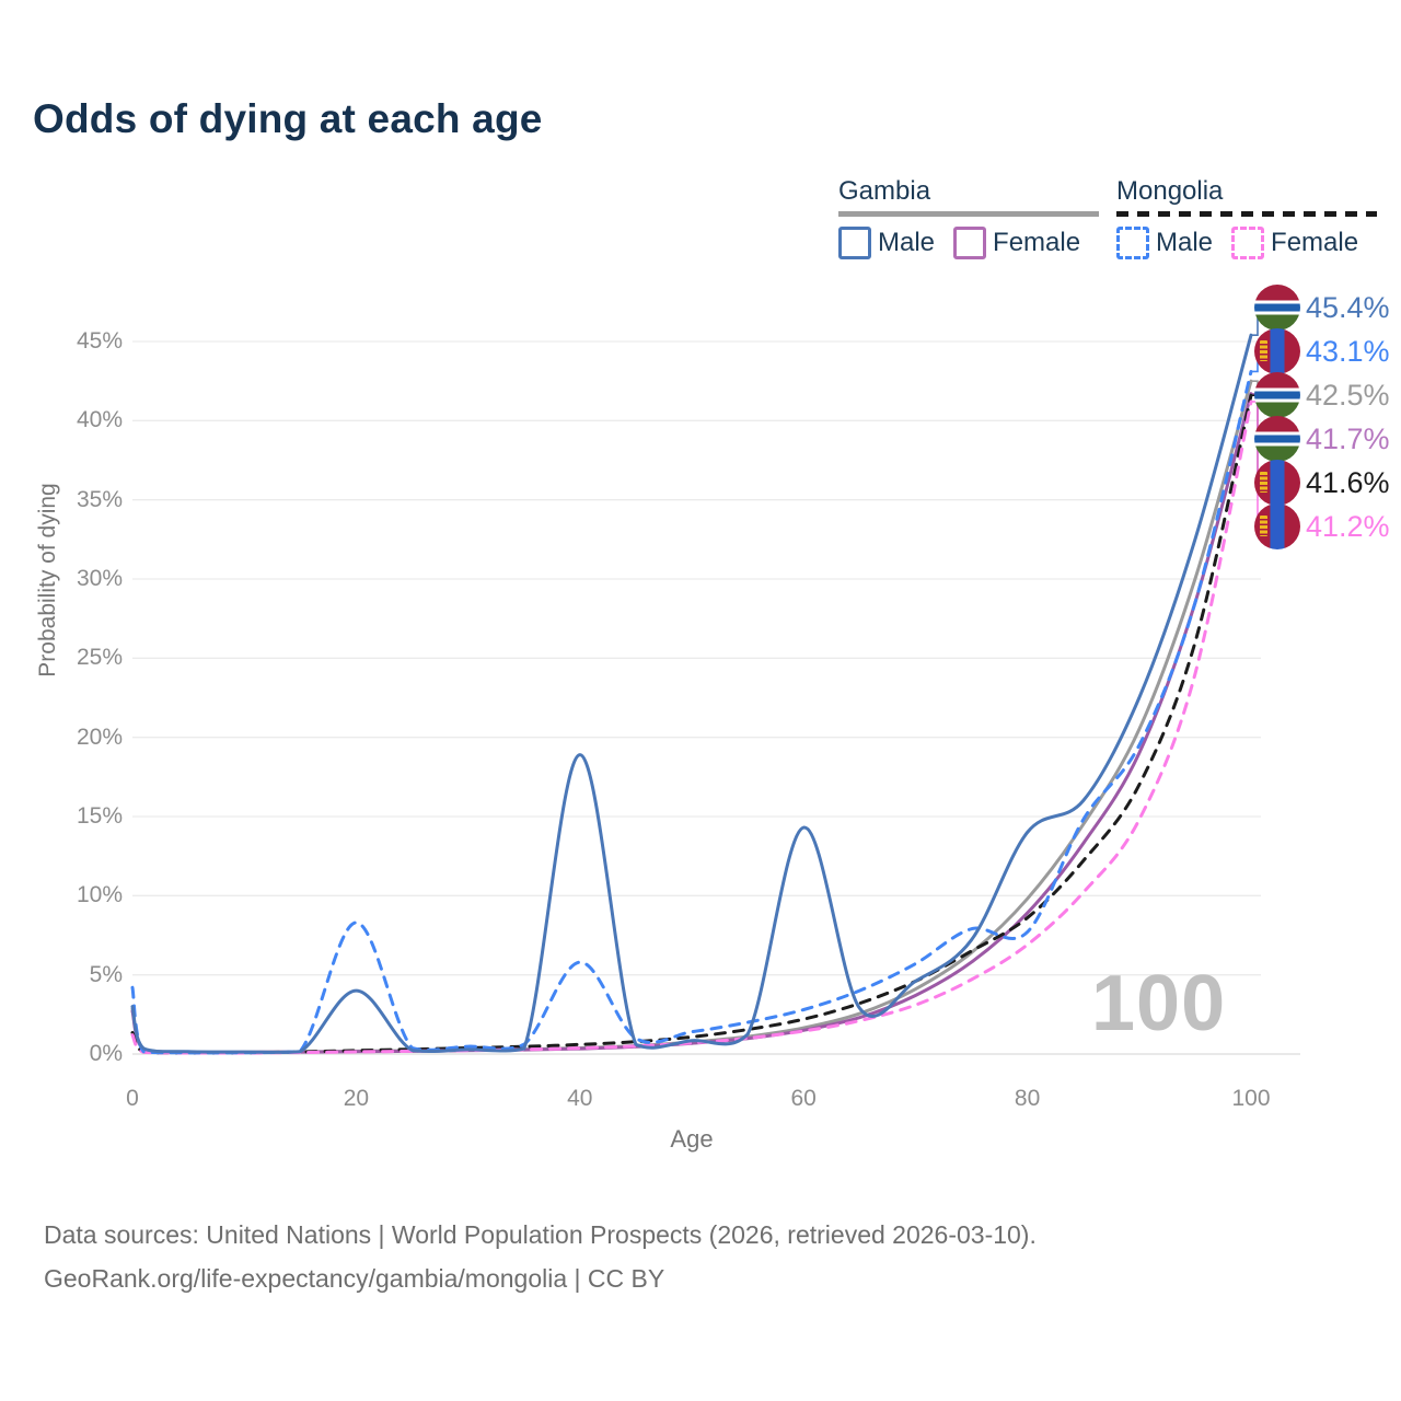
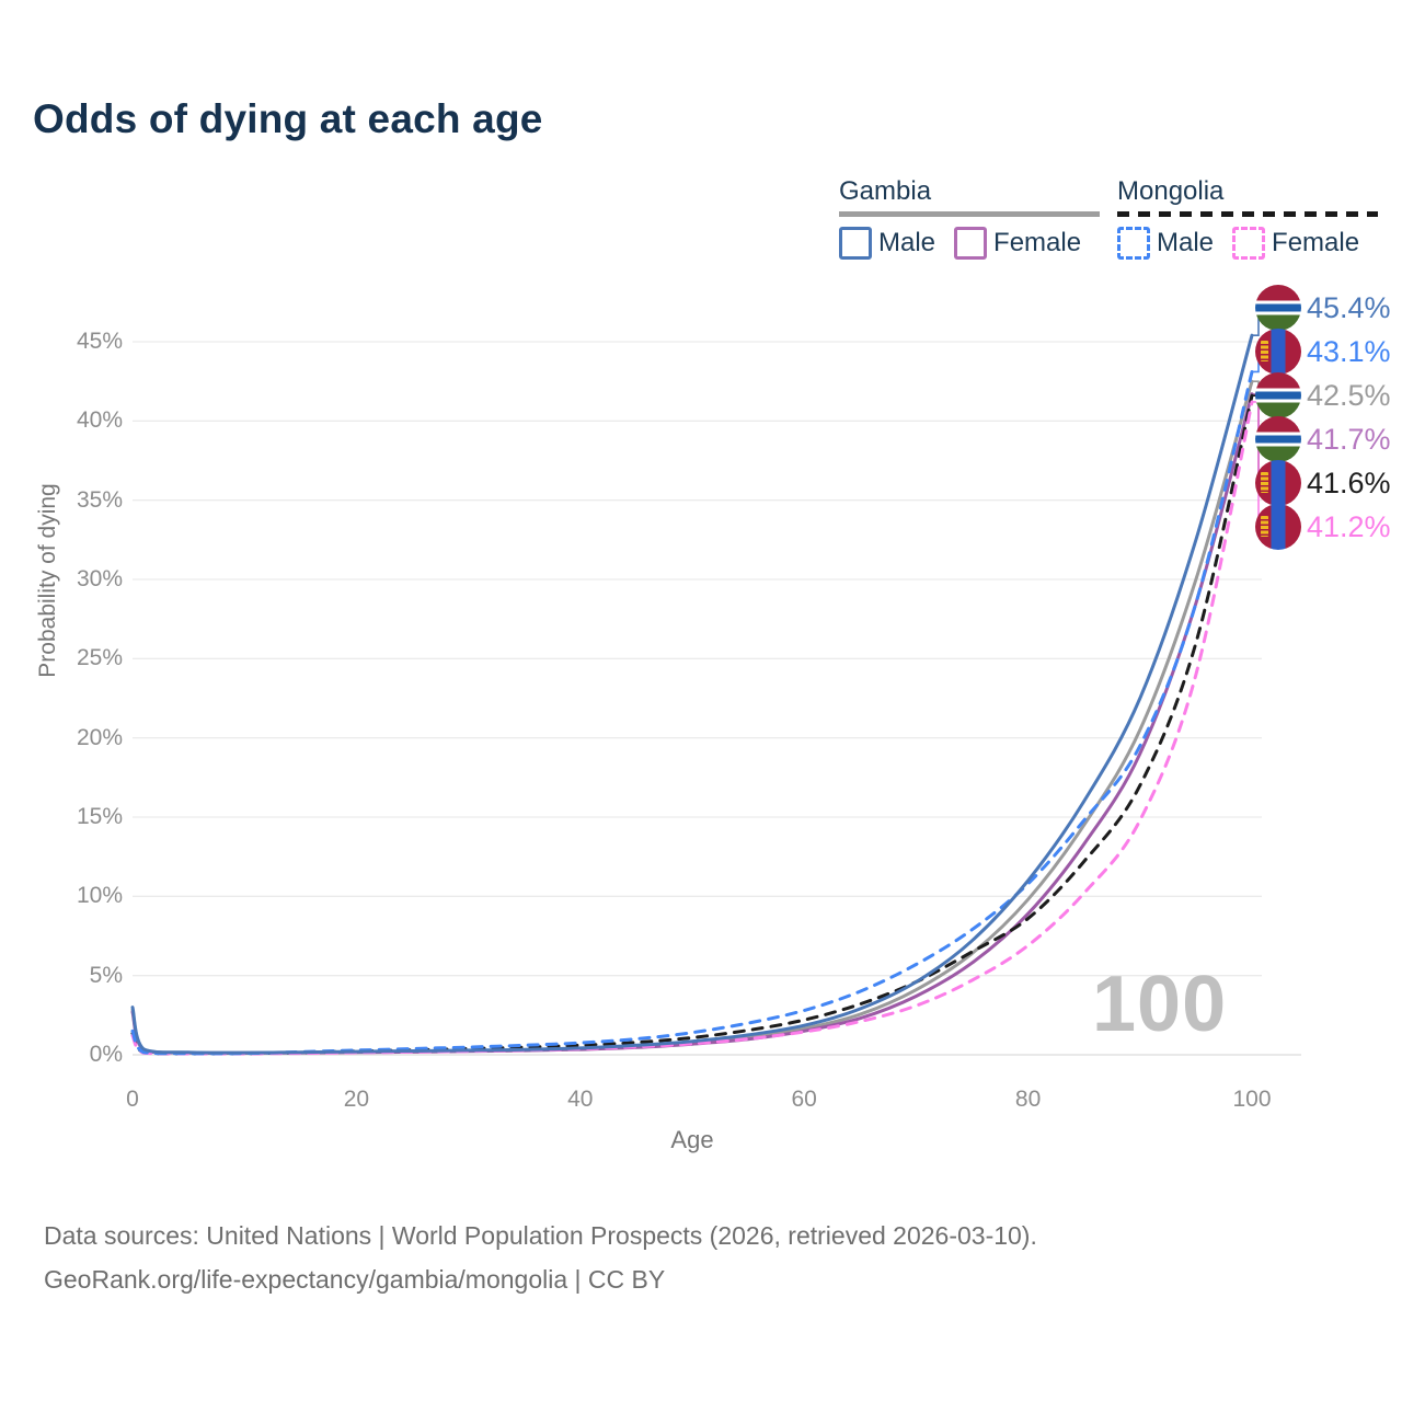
Mongolia Male/0: 4.2% -> 1.5%
Gambia Male/20: 4.0% -> 0.2%
Mongolia Male/20: 8.3% -> 0.3%
Gambia Male/40: 18.9% -> 0.4%
Mongolia Male/40: 5.8% -> 0.8%
Gambia Male/60: 14.3% -> 1.9%
Gambia Male/80: 14.0% -> 11.0%
Mongolia Male/80: 7.7% -> 10.8%
